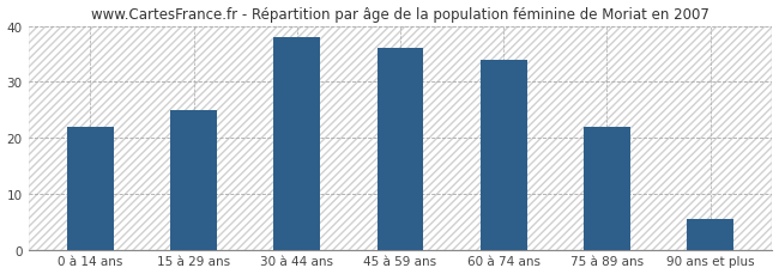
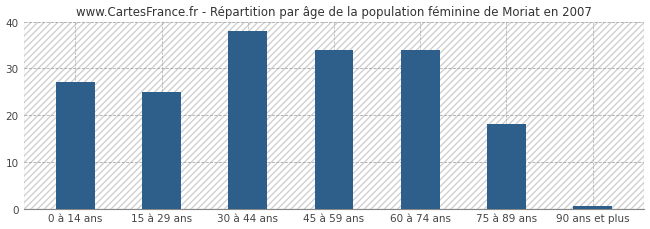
0 à 14 ans: 22.0 -> 27.0
45 à 59 ans: 36.0 -> 34.0
75 à 89 ans: 22.0 -> 18.0
90 ans et plus: 5.5 -> 0.5
